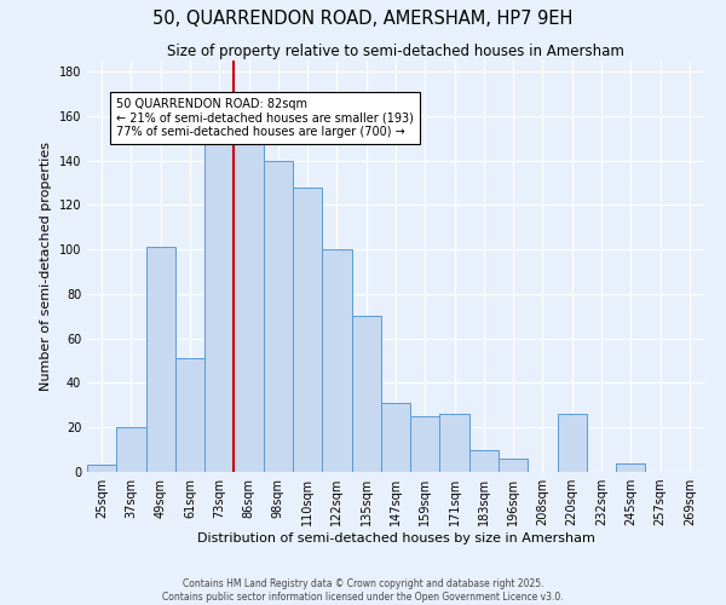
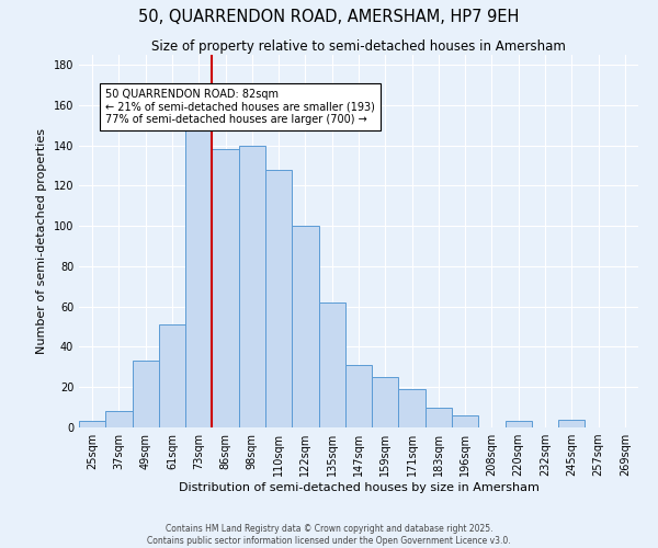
37sqm: 20 -> 8
49sqm: 101 -> 33
86sqm: 148 -> 138
135sqm: 70 -> 62
171sqm: 26 -> 19
220sqm: 26 -> 3
